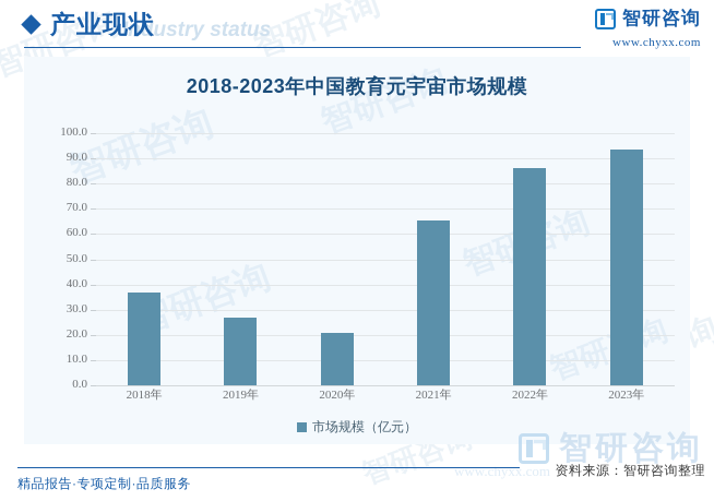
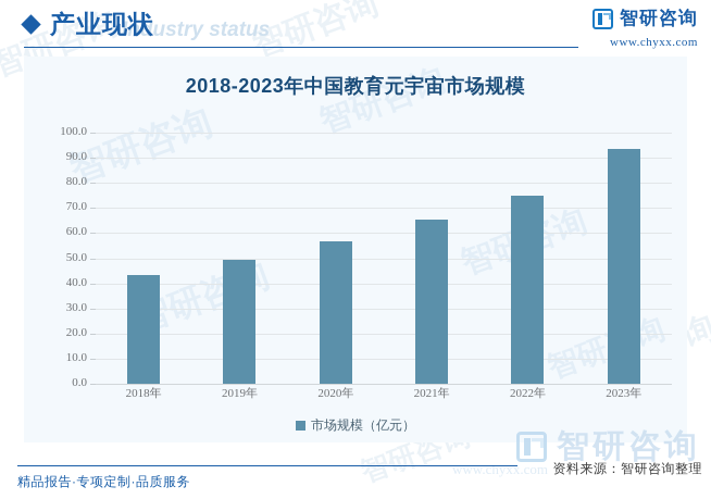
2018年: 37 -> 43
2019年: 27 -> 49
2020年: 21 -> 57
2022年: 86 -> 75
